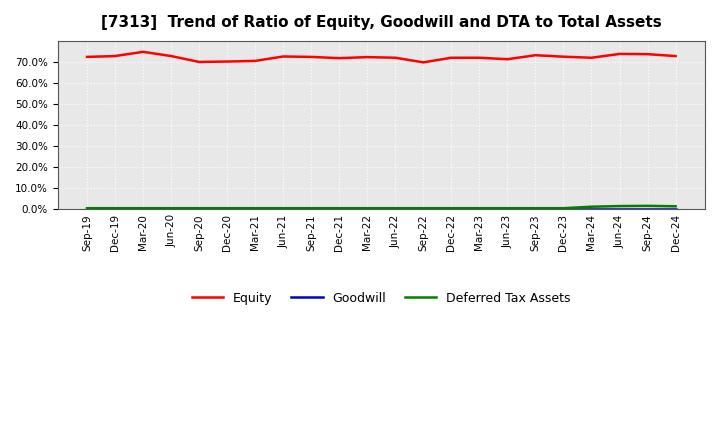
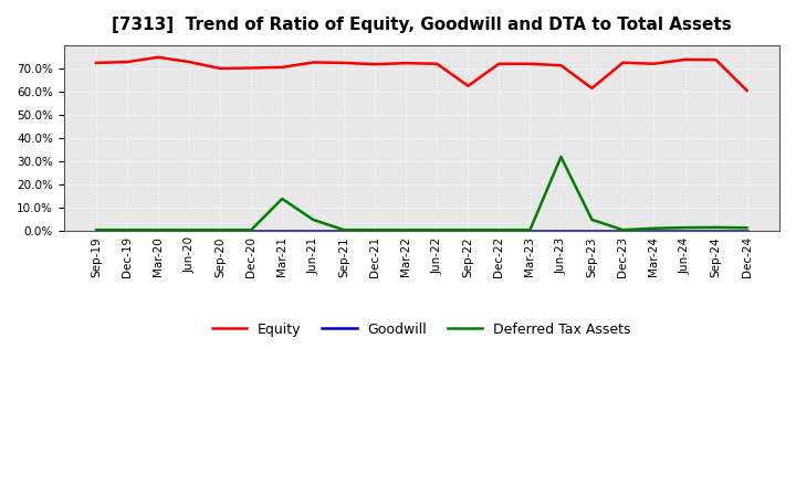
Deferred Tax Assets/Mar-21: 0.6% -> 14.0%
Deferred Tax Assets/Jun-21: 0.6% -> 5.0%
Equity/Sep-22: 69.8% -> 62.5%
Deferred Tax Assets/Jun-23: 0.6% -> 32.0%
Equity/Sep-23: 73.2% -> 61.5%
Deferred Tax Assets/Sep-23: 0.6% -> 5.0%
Equity/Dec-24: 72.8% -> 60.5%
